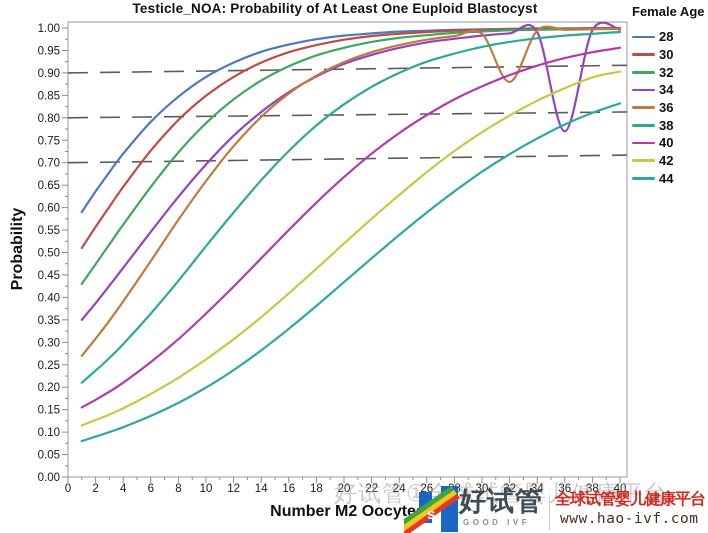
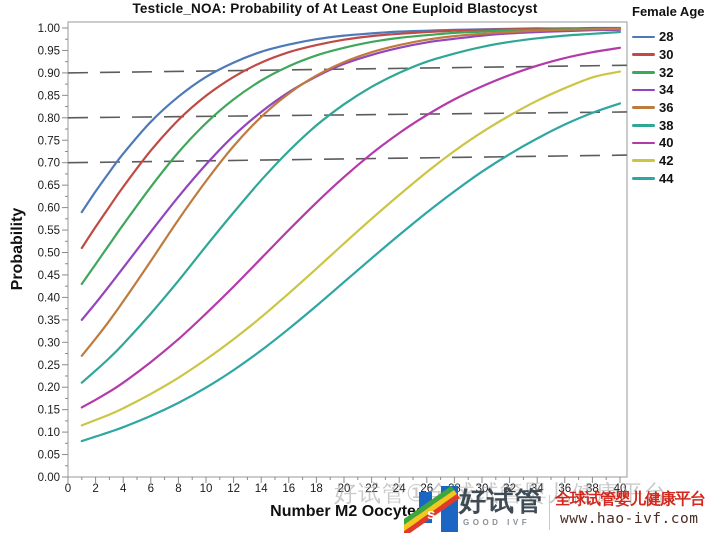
36/32: 0.88 -> 0.99
34/36: 0.77 -> 0.99
